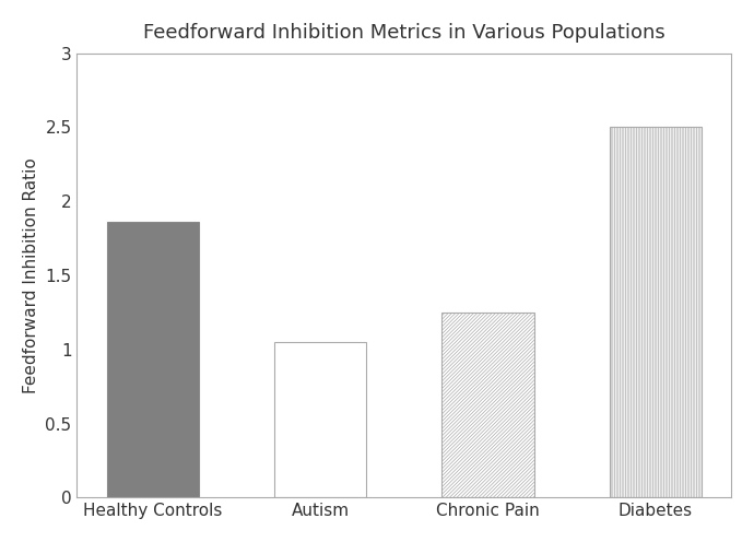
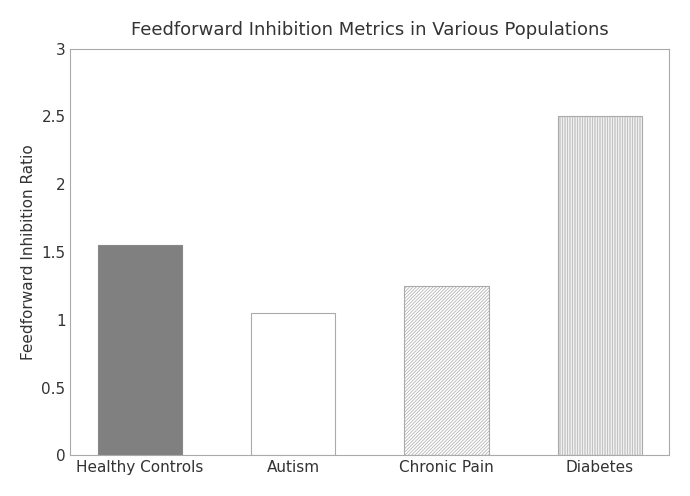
Healthy Controls: 1.86 -> 1.55
